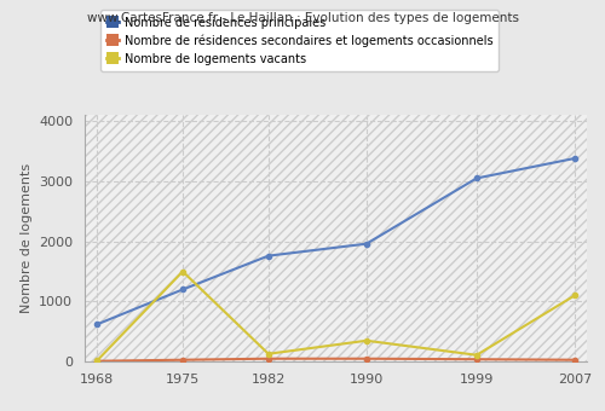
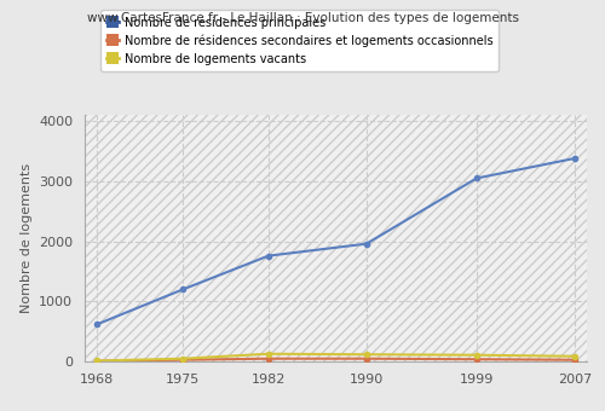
Nombre de logements vacants/1975: 1500 -> 50
Nombre de logements vacants/1990: 350 -> 120
Nombre de logements vacants/2007: 1100 -> 90
